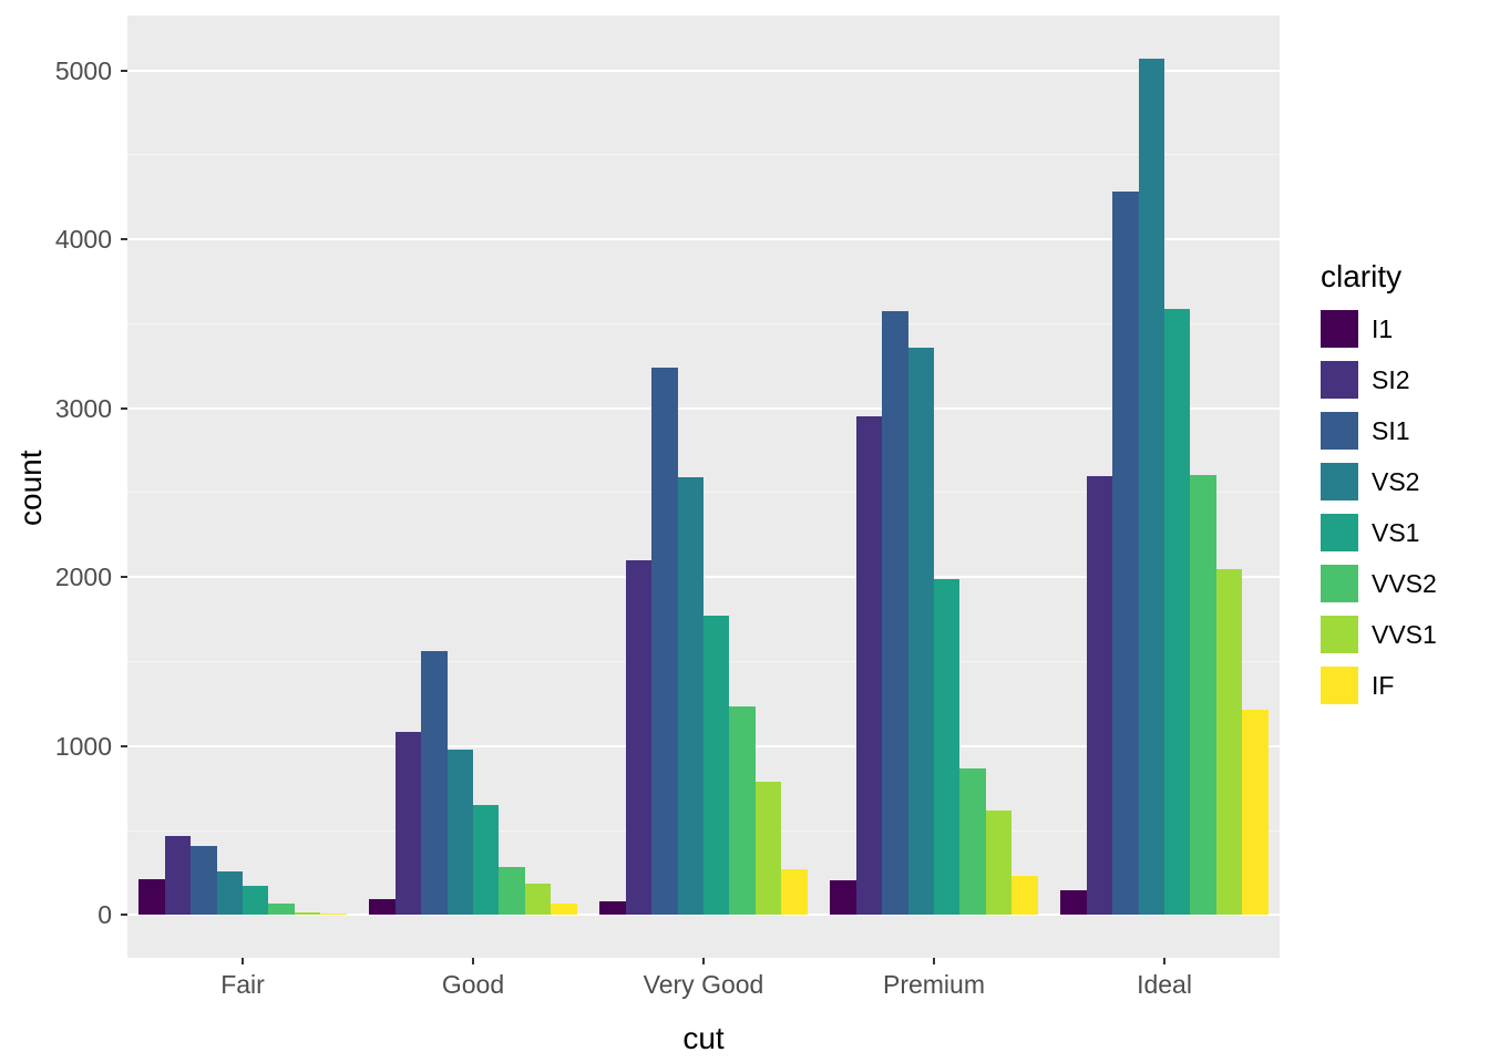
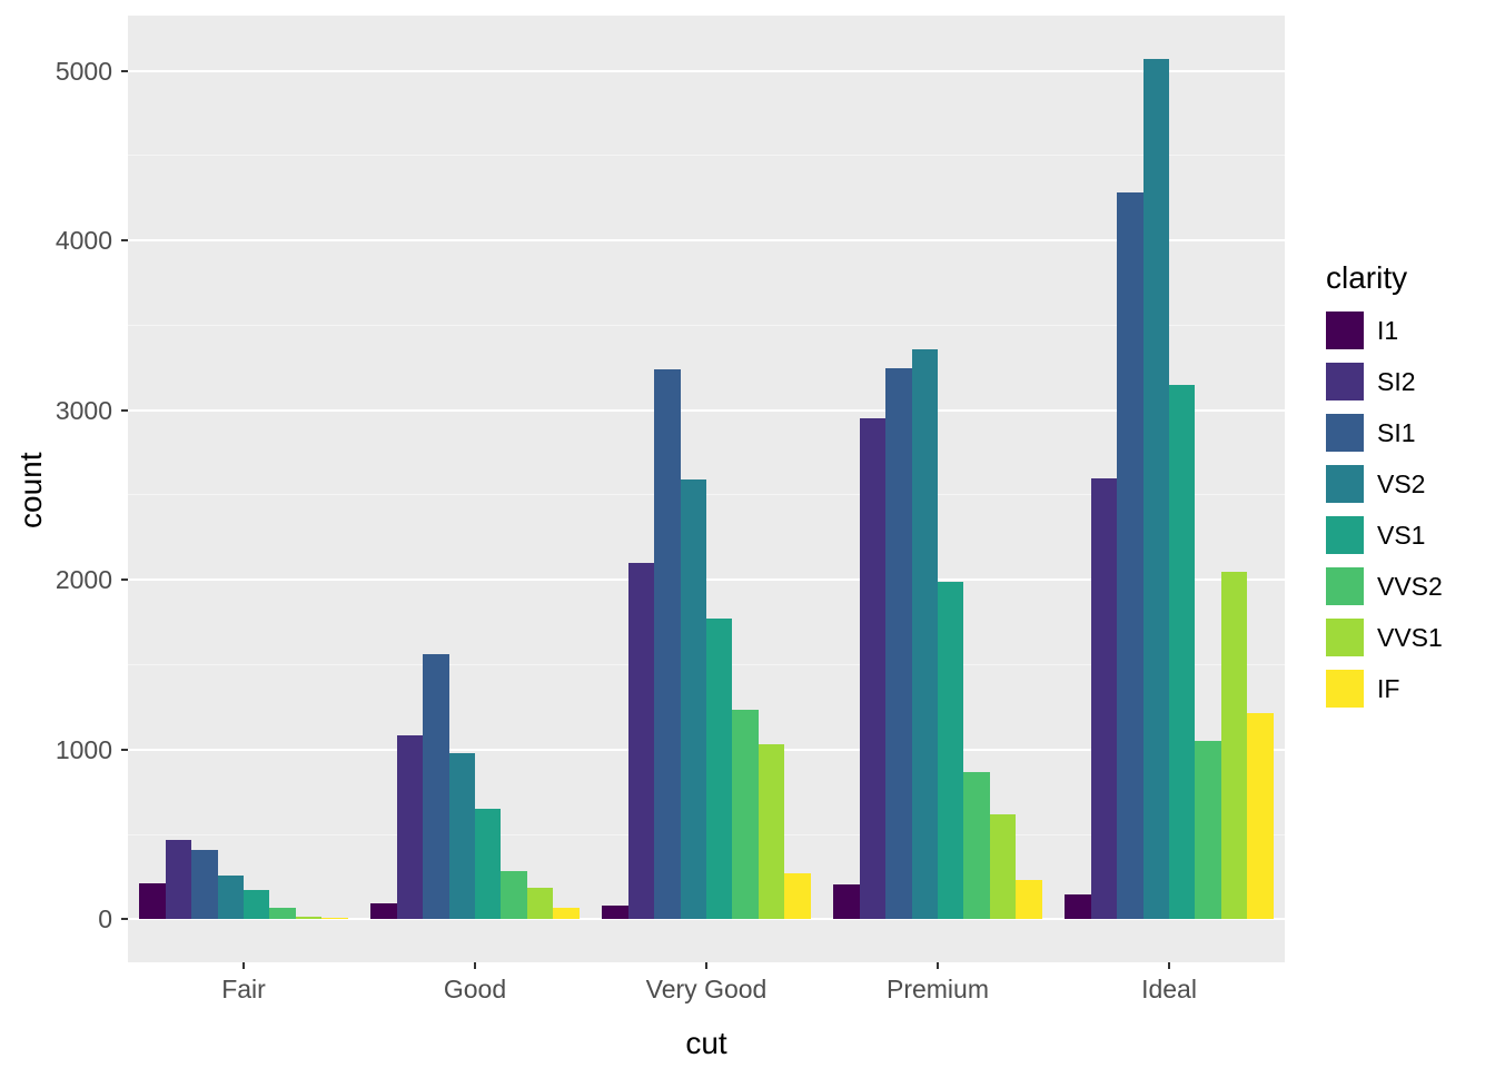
VVS1/Very Good: 790 -> 1030
SI1/Premium: 3580 -> 3250
VS1/Ideal: 3590 -> 3150
VVS2/Ideal: 2610 -> 1050
